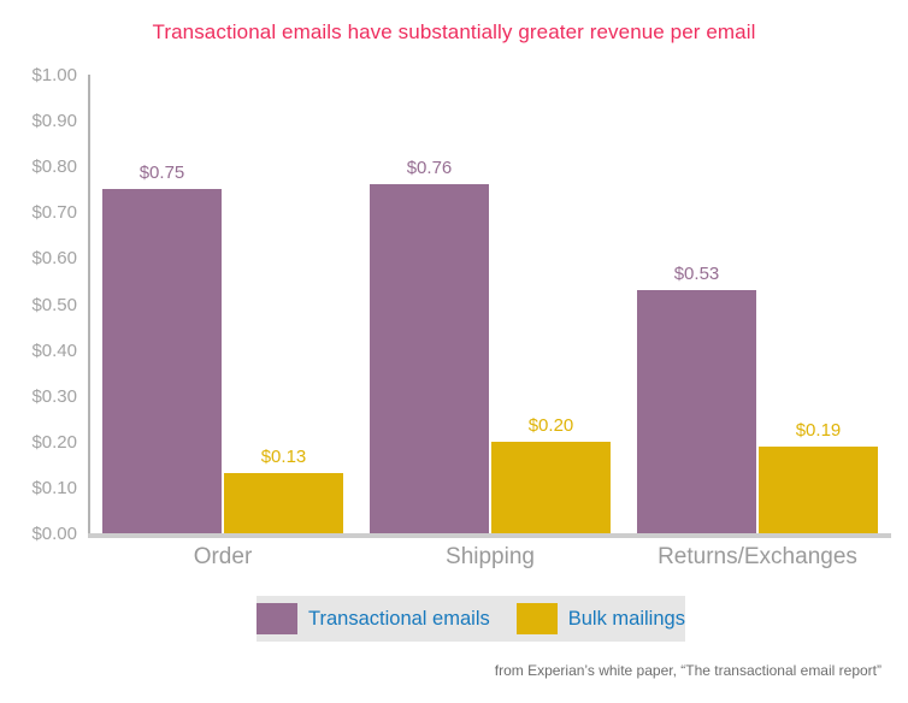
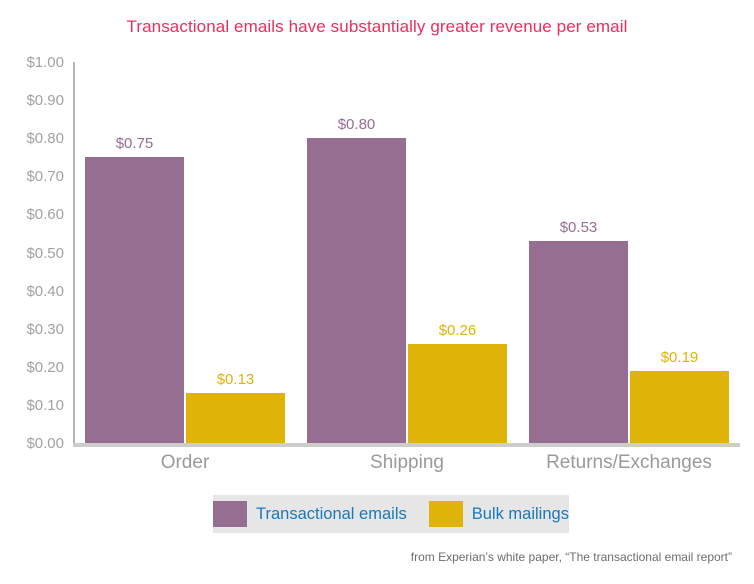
Transactional emails/Shipping: $0.76 -> $0.80
Bulk mailings/Shipping: $0.20 -> $0.26
